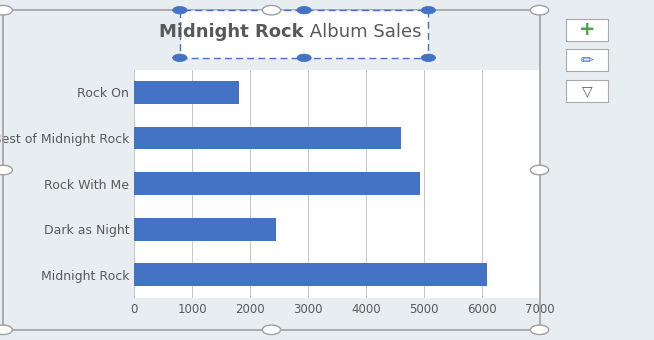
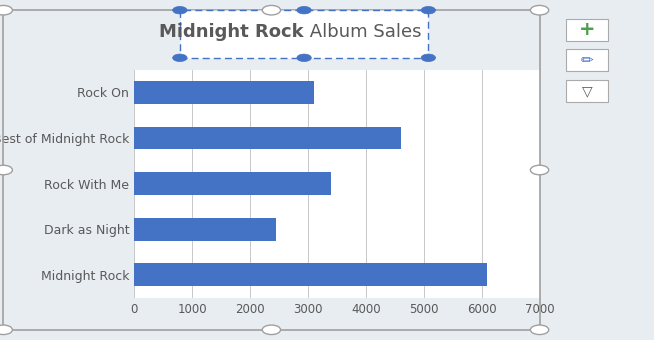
Rock On: 1820 -> 3100
Rock With Me: 4940 -> 3400
